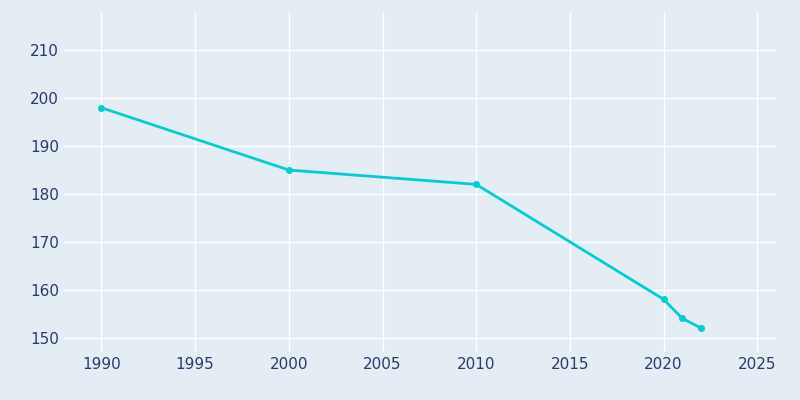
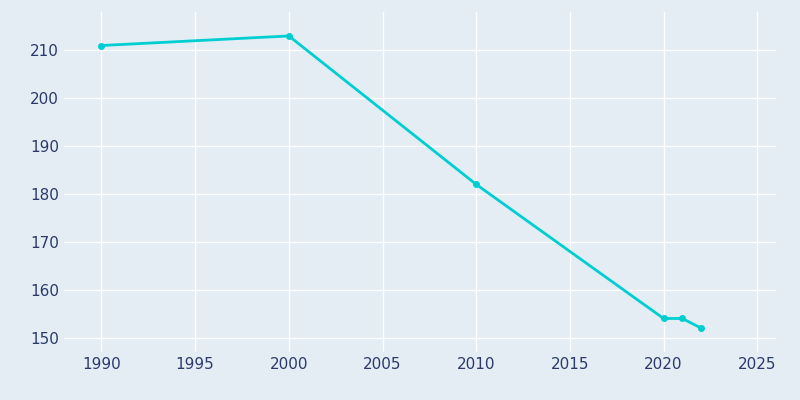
1990: 198 -> 211
2000: 185 -> 213
2020: 158 -> 154
